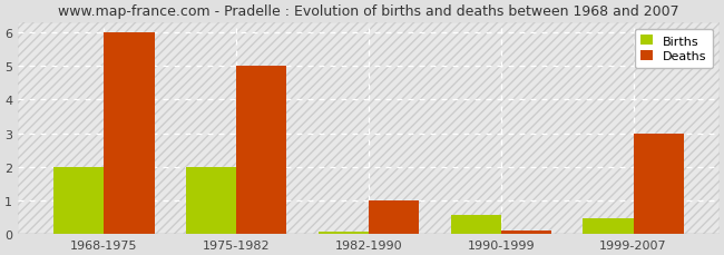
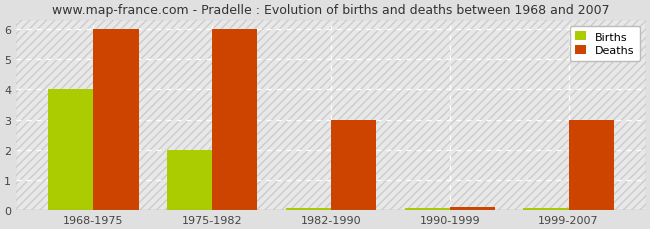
Births/1968-1975: 2.00 -> 4.00
Deaths/1975-1982: 5.0 -> 6.0
Deaths/1982-1990: 1.0 -> 3.0
Births/1990-1999: 0.55 -> 0.05
Births/1999-2007: 0.45 -> 0.05
